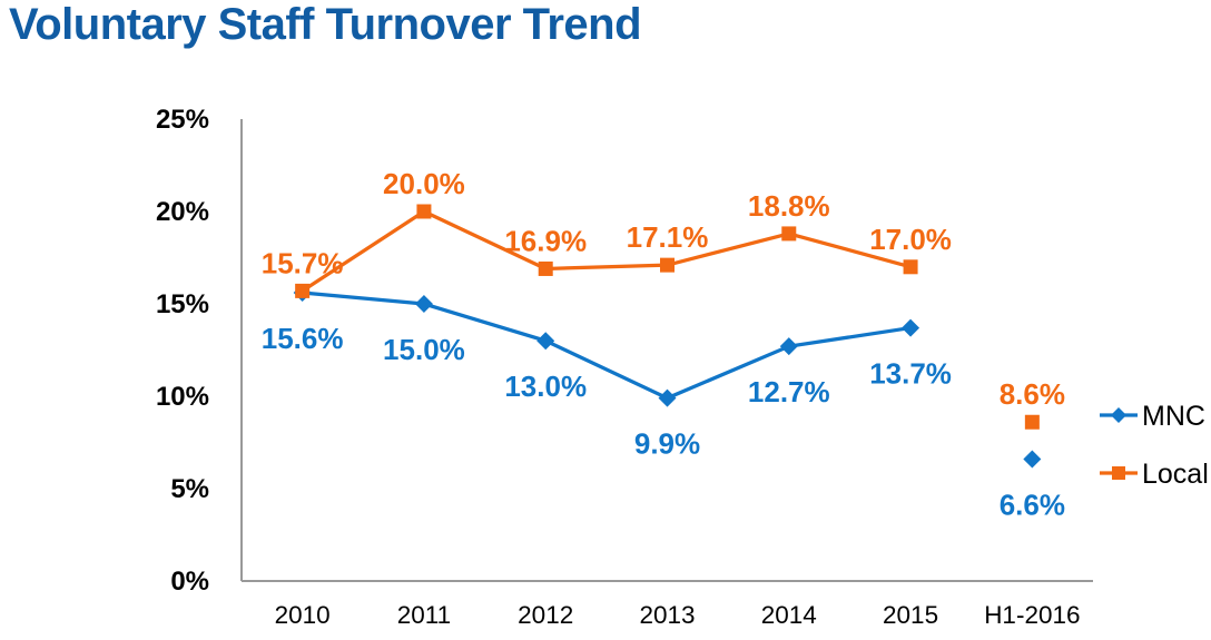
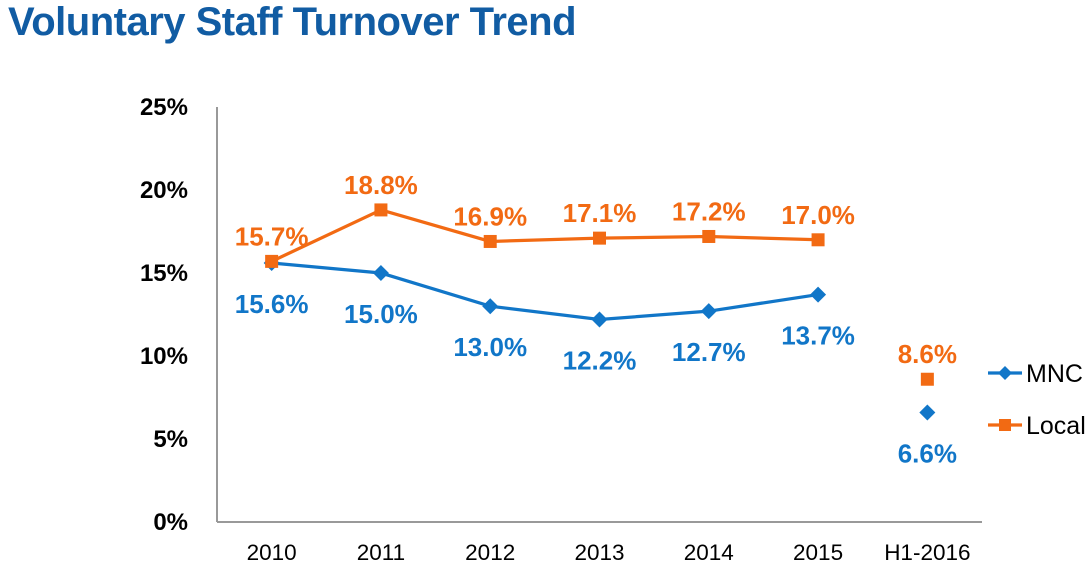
Local/2011: 20.0% -> 18.8%
MNC/2013: 9.9% -> 12.2%
Local/2014: 18.8% -> 17.2%
